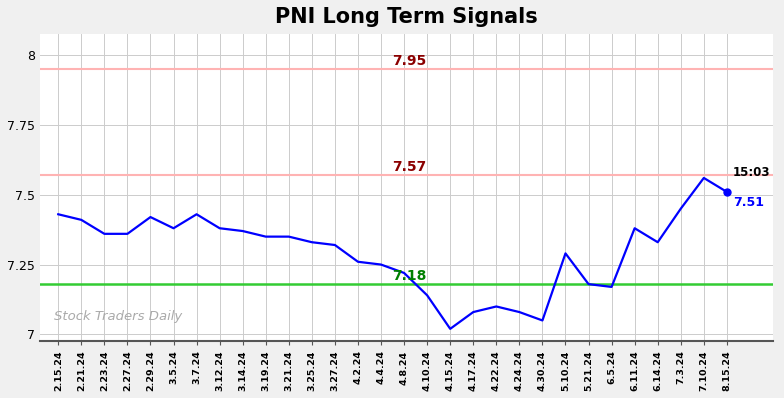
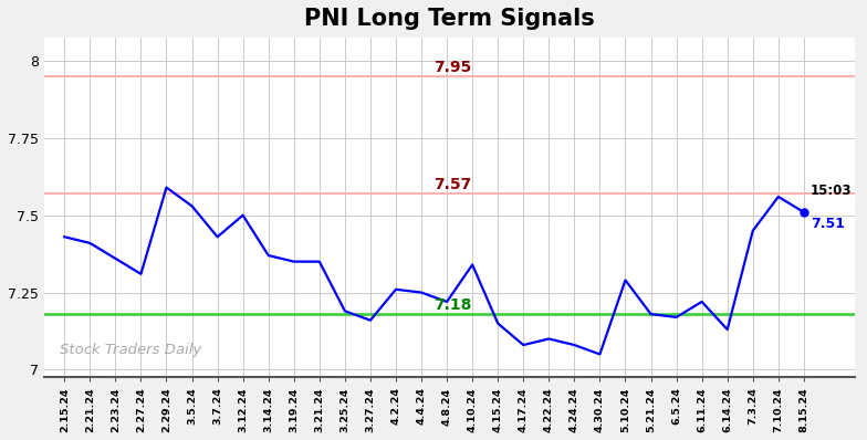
2.27.24: 7.36 -> 7.31
2.29.24: 7.42 -> 7.59
3.5.24: 7.38 -> 7.53
3.12.24: 7.38 -> 7.50
3.25.24: 7.33 -> 7.19
3.27.24: 7.32 -> 7.16
4.10.24: 7.14 -> 7.34
4.15.24: 7.02 -> 7.15
6.11.24: 7.38 -> 7.22
6.14.24: 7.33 -> 7.13
